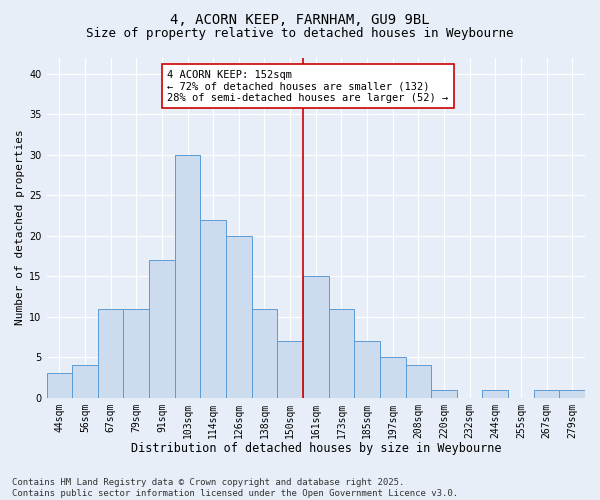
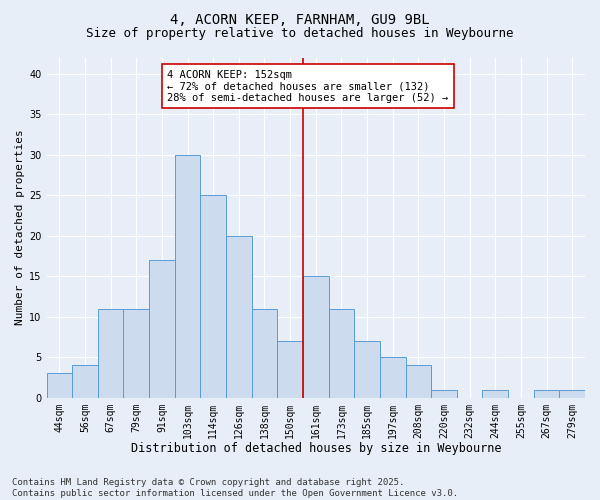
114sqm: 22 -> 25
